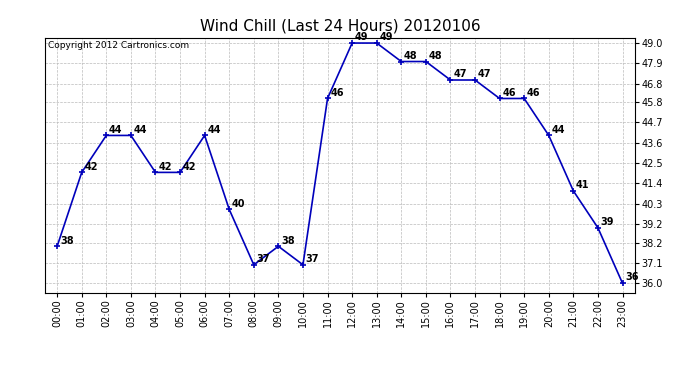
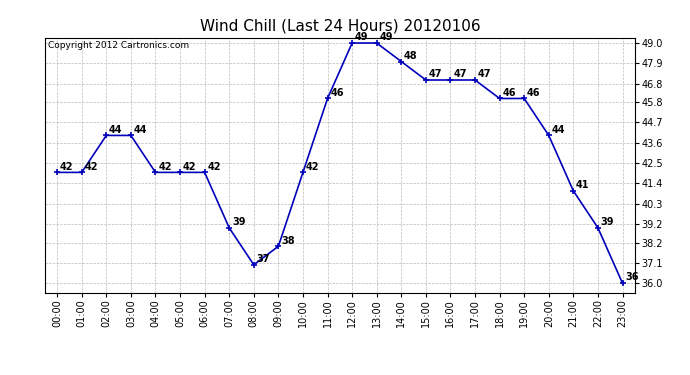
00:00: 38 -> 42
06:00: 44 -> 42
07:00: 40 -> 39
10:00: 37 -> 42
15:00: 48 -> 47
